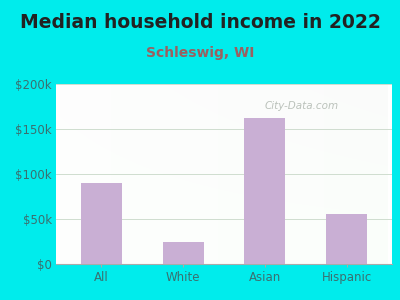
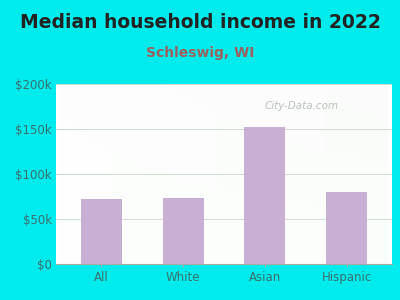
All: $90k -> $72k
White: $24k -> $73k
Asian: $162k -> $152k
Hispanic: $56k -> $80k
